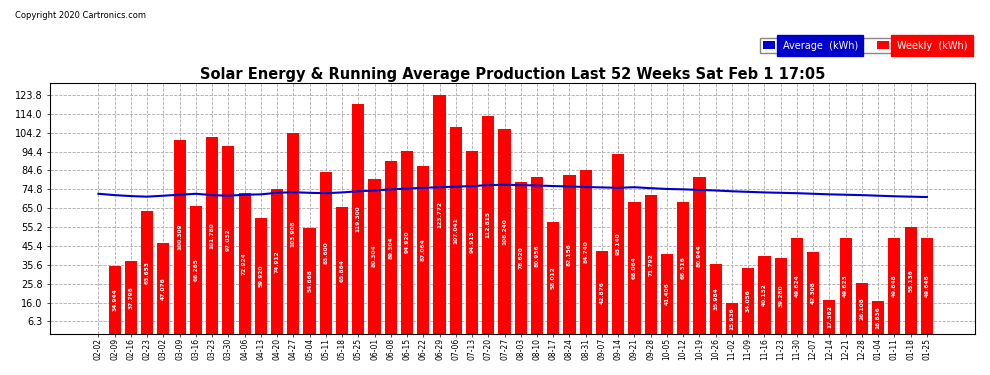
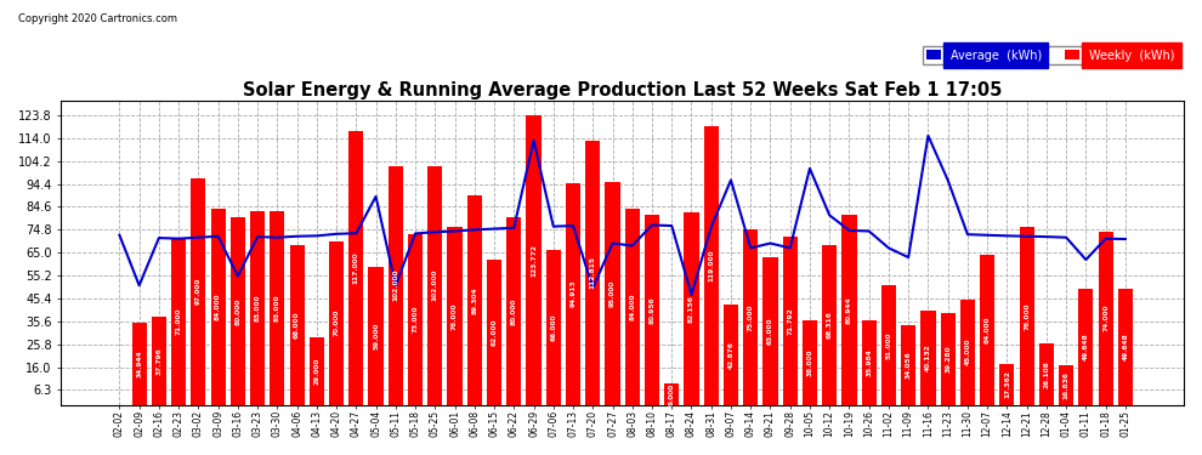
Average (kWh)/02-09: 72 -> 51
Weekly (kWh)/02-23: 64 -> 71
Weekly (kWh)/03-02: 47 -> 97
Weekly (kWh)/03-09: 100 -> 84
Weekly (kWh)/03-16: 66 -> 80
Average (kWh)/03-16: 72 -> 55
Weekly (kWh)/03-23: 102 -> 83
Weekly (kWh)/03-30: 97 -> 83
Weekly (kWh)/04-06: 73 -> 68
Weekly (kWh)/04-13: 60 -> 29
Weekly (kWh)/04-20: 75 -> 70
Weekly (kWh)/04-27: 104 -> 117
Weekly (kWh)/05-04: 55 -> 59
Average (kWh)/05-04: 73 -> 89
Weekly (kWh)/05-11: 84 -> 102
Average (kWh)/05-11: 73 -> 51
Weekly (kWh)/05-18: 66 -> 73
Weekly (kWh)/05-25: 119 -> 102
Weekly (kWh)/06-01: 80 -> 76
Weekly (kWh)/06-15: 95 -> 62
Weekly (kWh)/06-22: 87 -> 80
Average (kWh)/06-29: 76 -> 113
Weekly (kWh)/07-06: 107 -> 66
Average (kWh)/07-20: 77 -> 50
Weekly (kWh)/07-27: 106 -> 95
Average (kWh)/07-27: 77 -> 69
Weekly (kWh)/08-03: 79 -> 84
Average (kWh)/08-03: 77 -> 68
Weekly (kWh)/08-17: 58 -> 9
Average (kWh)/08-24: 76 -> 47
Weekly (kWh)/08-31: 85 -> 119
Average (kWh)/09-07: 76 -> 96
Weekly (kWh)/09-14: 93 -> 75
Average (kWh)/09-14: 76 -> 67
Weekly (kWh)/09-21: 68 -> 63
Average (kWh)/09-21: 76 -> 69
Average (kWh)/09-28: 75 -> 67
Weekly (kWh)/10-05: 41 -> 36
Average (kWh)/10-05: 75 -> 101
Average (kWh)/10-12: 75 -> 81
Weekly (kWh)/11-02: 16 -> 51
Average (kWh)/11-02: 74 -> 67
Average (kWh)/11-09: 74 -> 63
Average (kWh)/11-16: 73 -> 115
Average (kWh)/11-23: 73 -> 96
Weekly (kWh)/11-30: 50 -> 45
Weekly (kWh)/12-07: 42 -> 64
Weekly (kWh)/12-21: 50 -> 76
Average (kWh)/01-11: 71 -> 62
Weekly (kWh)/01-18: 55 -> 74
